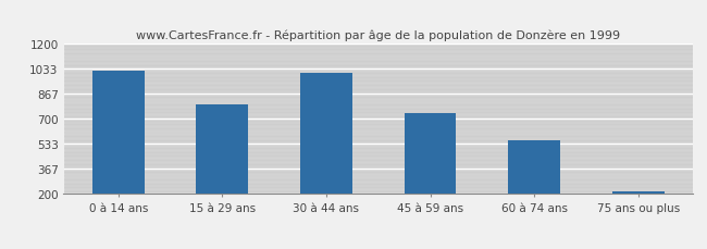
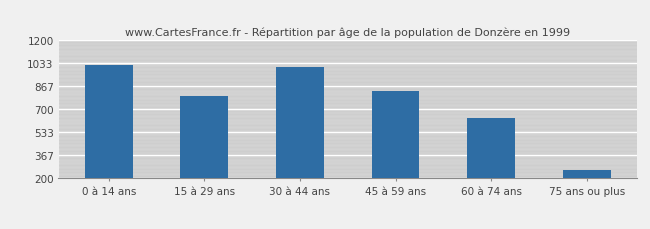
45 à 59 ans: 740 -> 830
60 à 74 ans: 560 -> 640
75 ans ou plus: 220 -> 260
